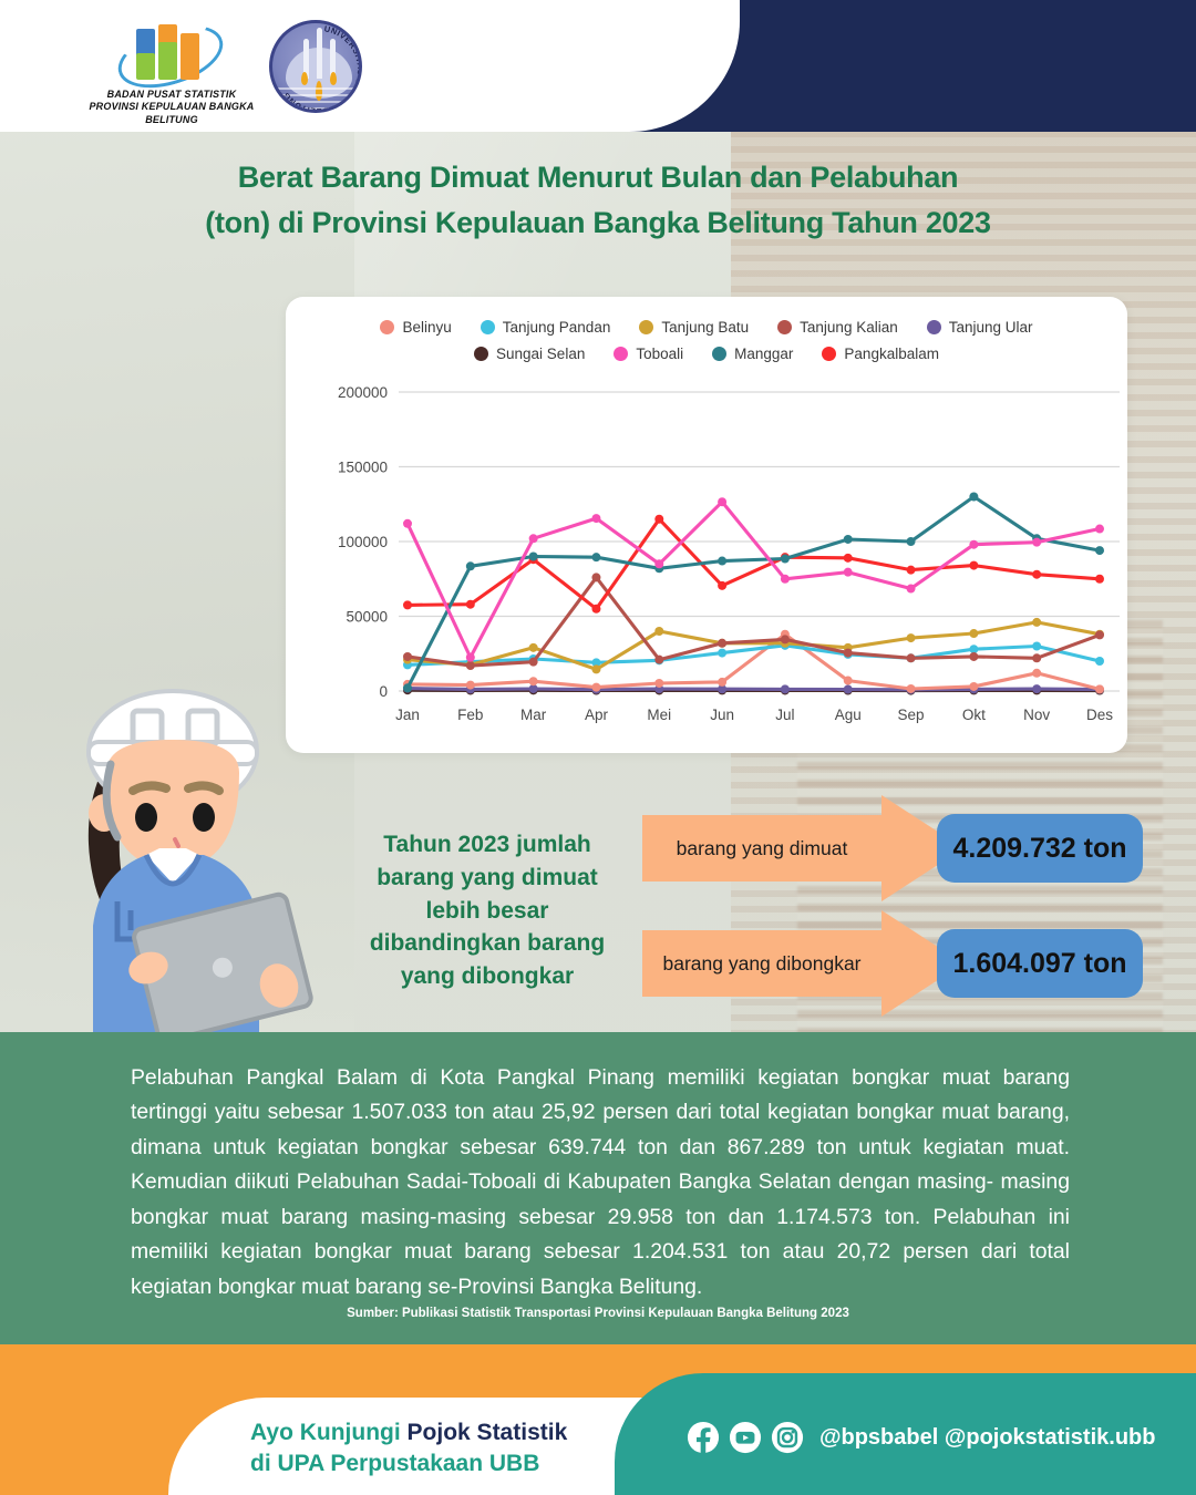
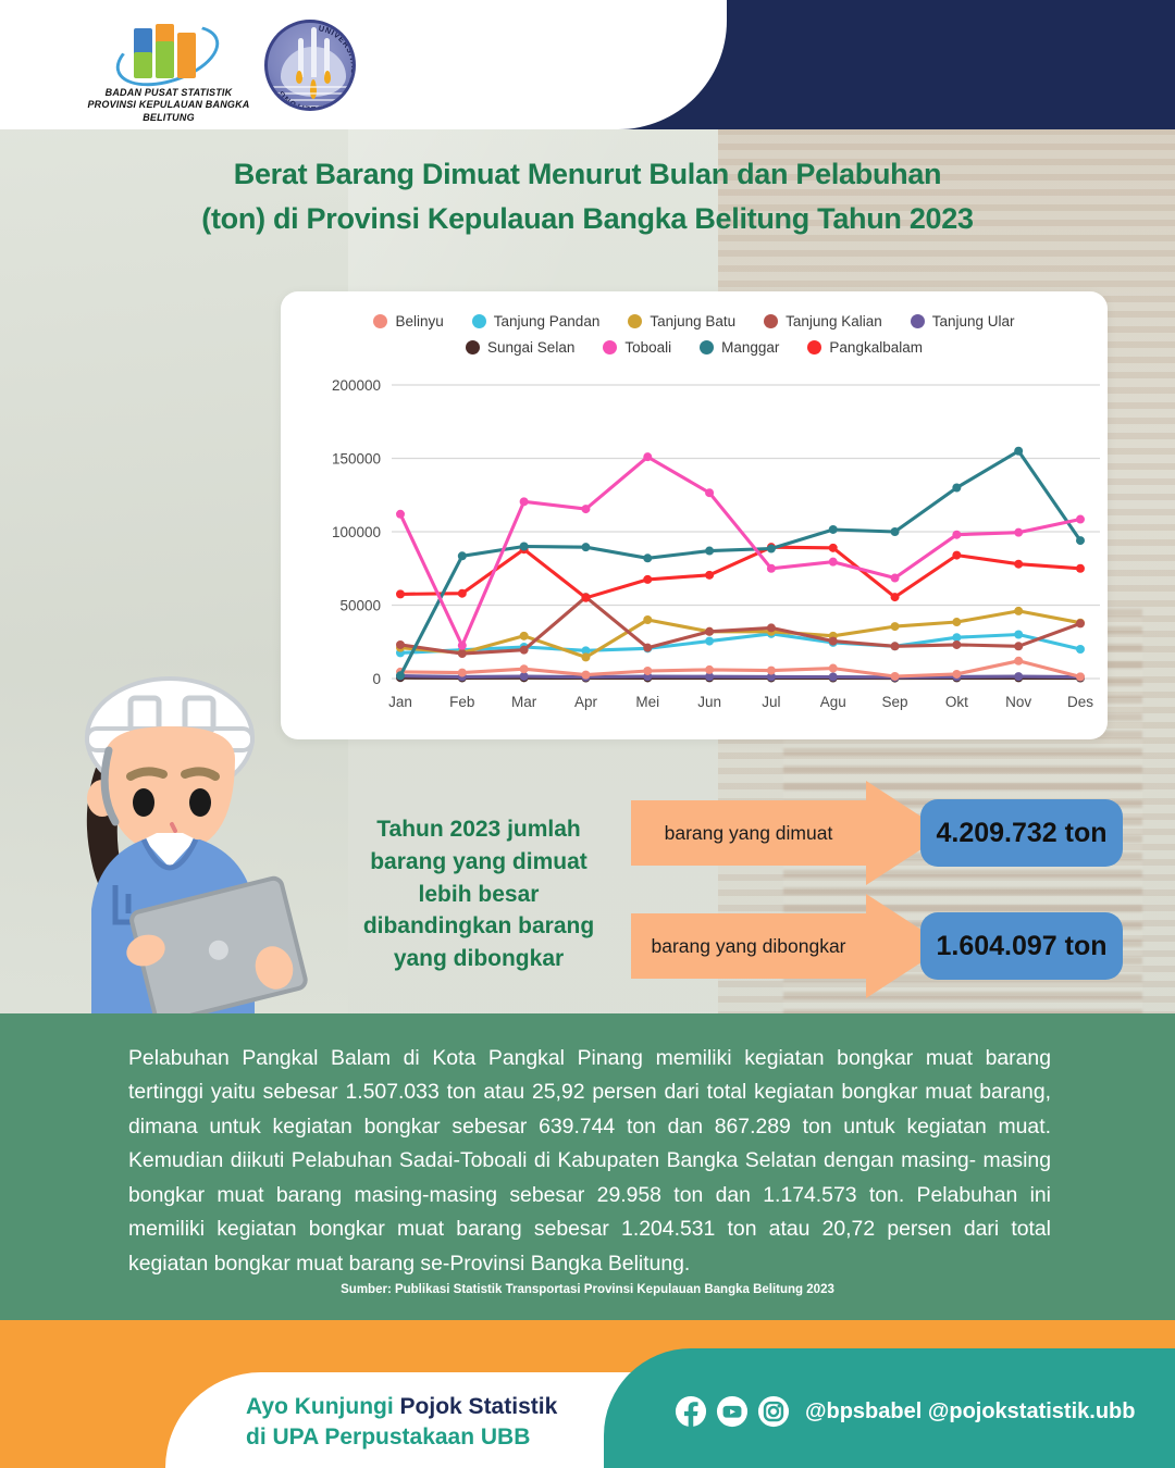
Toboali/Mar: 102000 -> 120000
Tanjung Kalian/Apr: 76000 -> 56000
Toboali/Mei: 85000 -> 151000
Pangkalbalam/Mei: 115000 -> 68000
Belinyu/Jul: 38000 -> 6000
Pangkalbalam/Sep: 81000 -> 56000
Manggar/Nov: 102000 -> 155000
